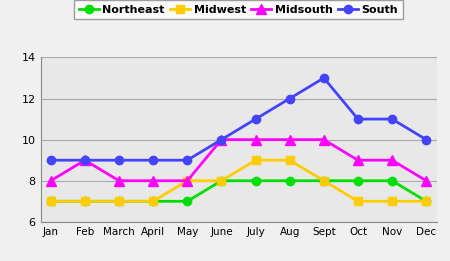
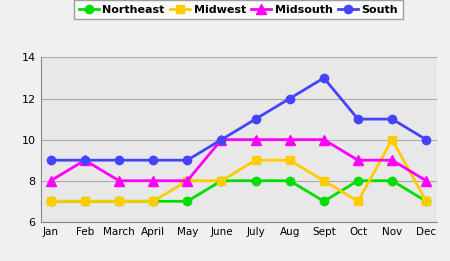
Northeast/Sept: 8 -> 7
Midwest/Nov: 7 -> 10
